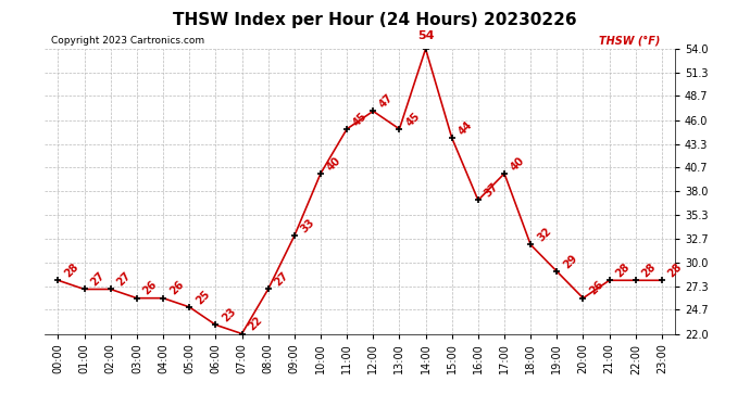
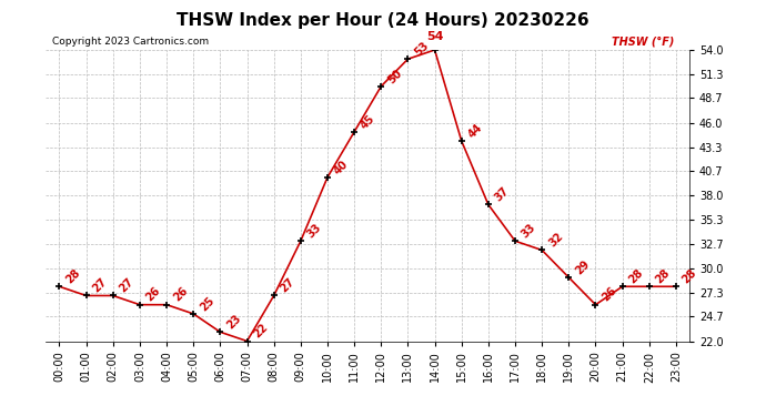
12:00: 47 -> 50
13:00: 45 -> 53
17:00: 40 -> 33
